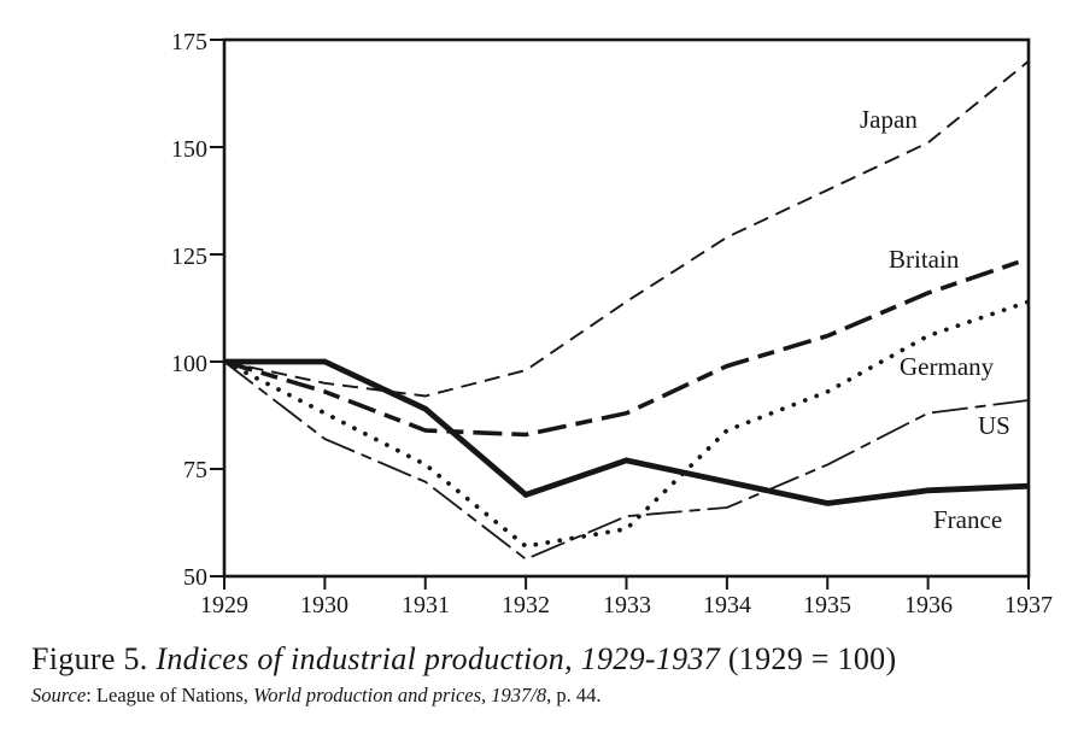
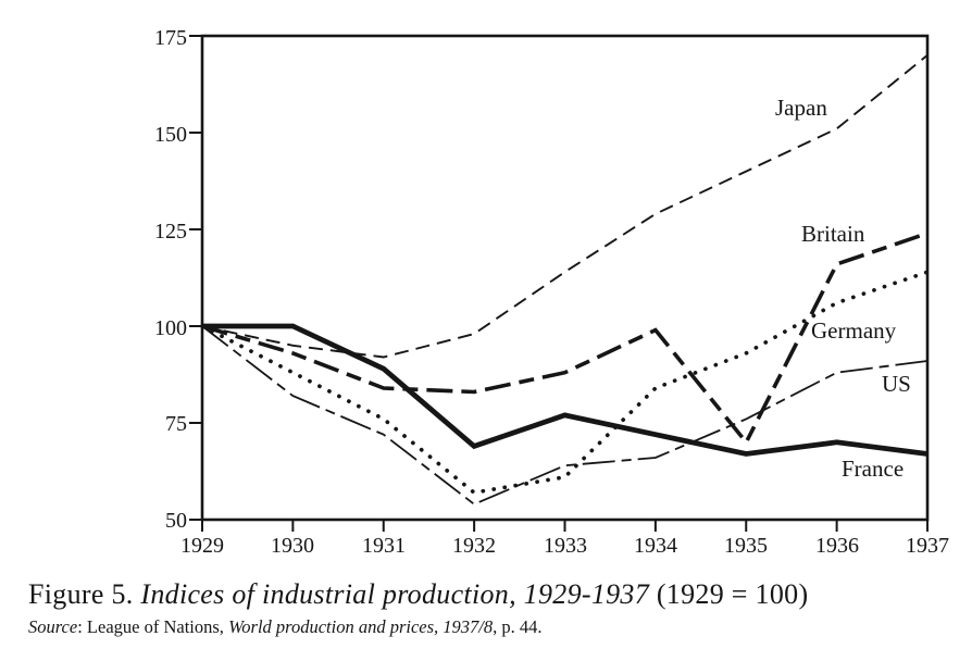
Britain/1935: 106 -> 70
France/1937: 71 -> 67
